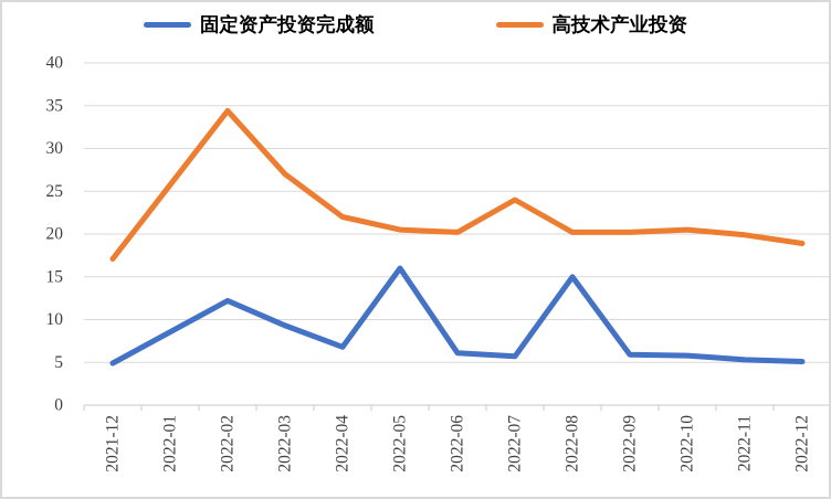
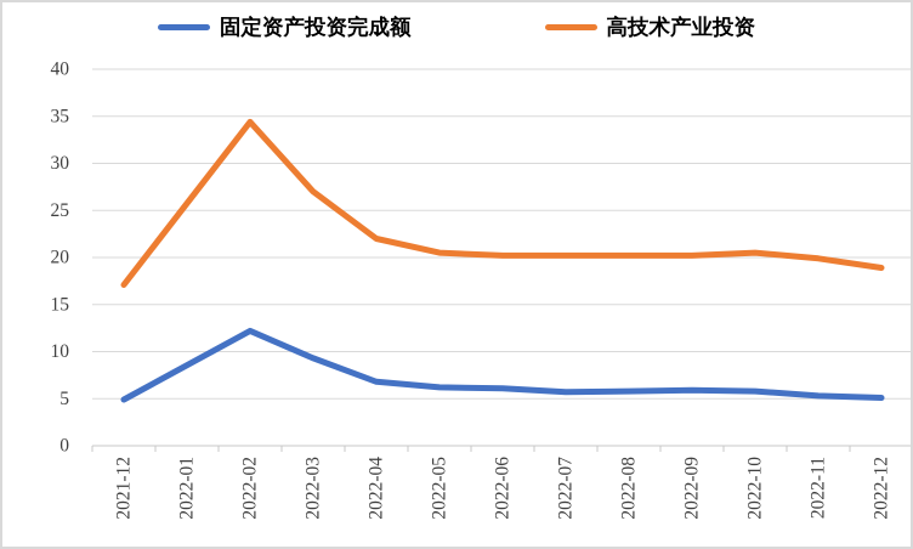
固定资产投资完成额/2022-05: 16 -> 6
高技术产业投资/2022-07: 24 -> 20
固定资产投资完成额/2022-08: 15 -> 6
